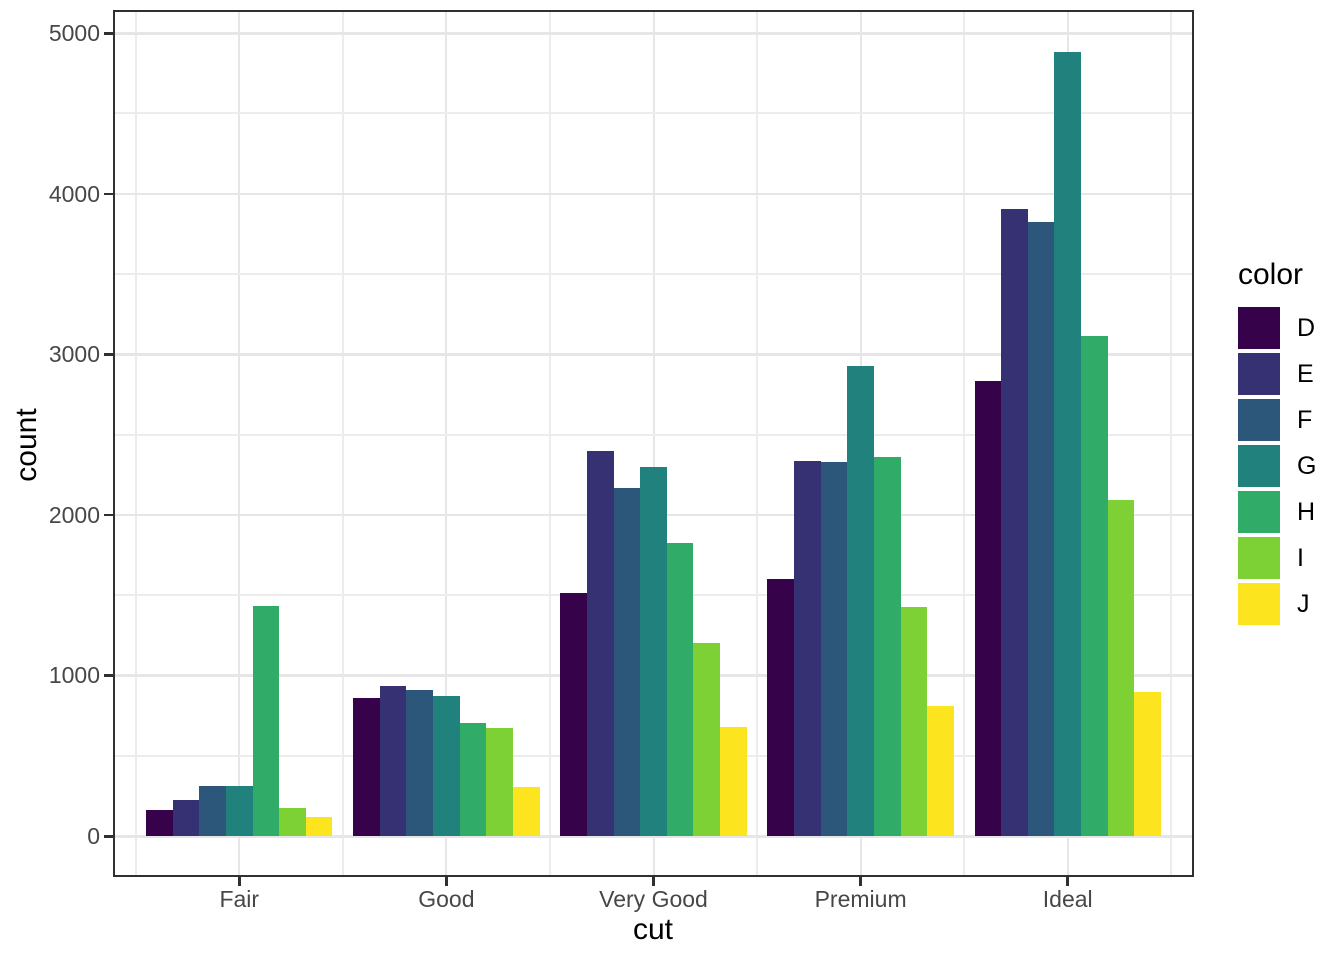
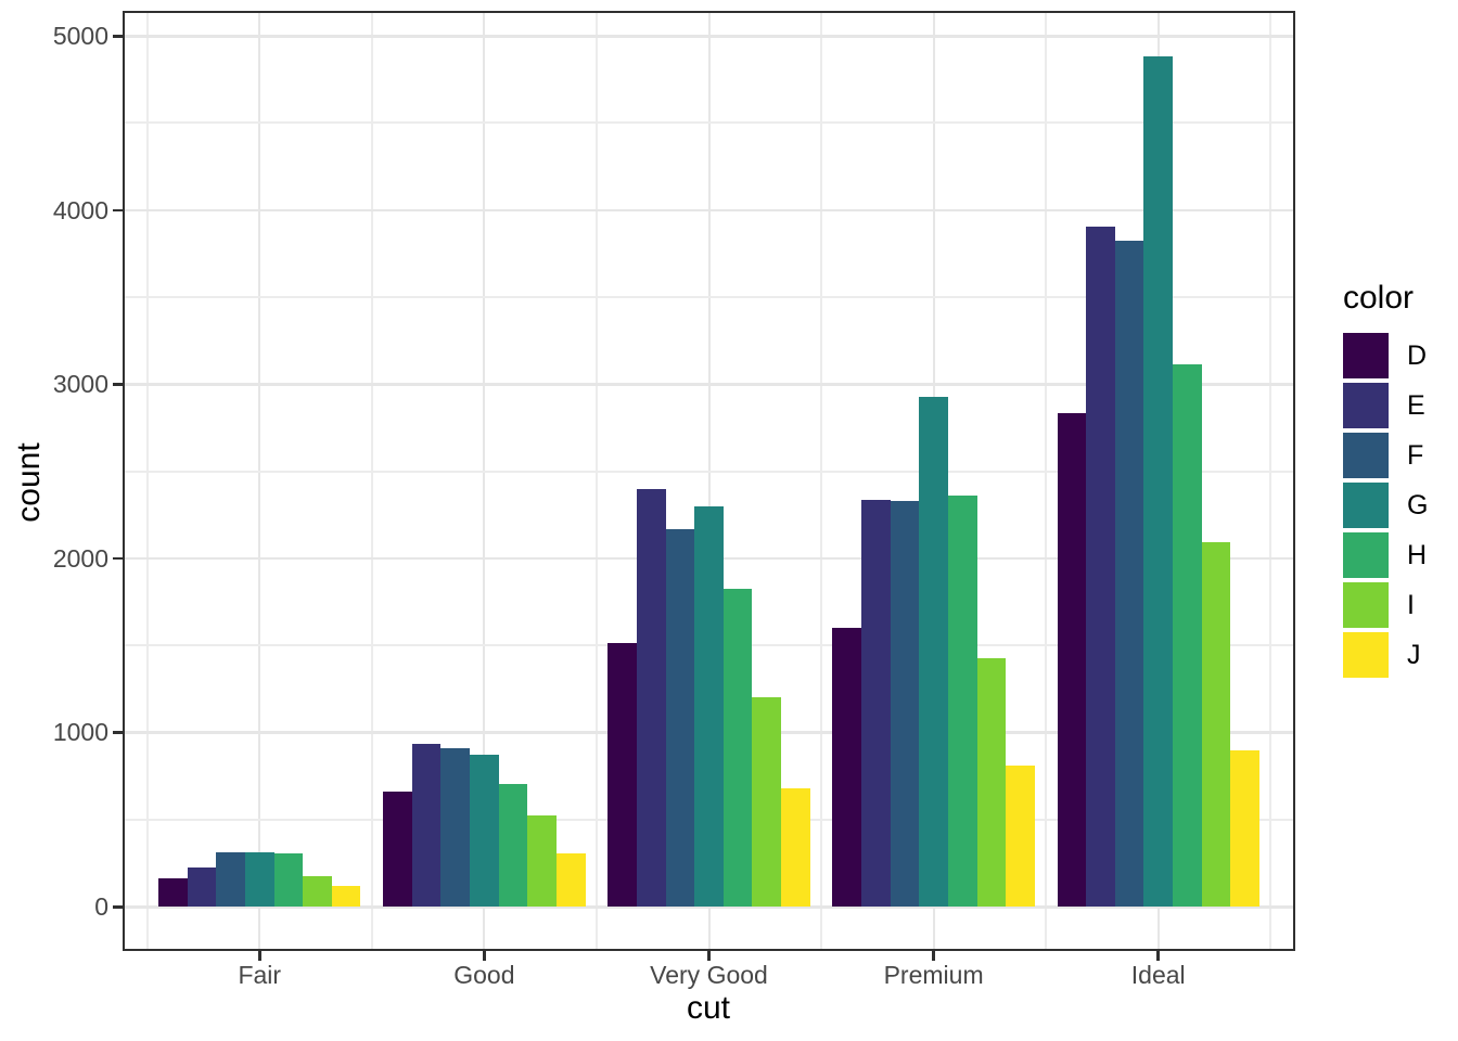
H/Fair: 1430 -> 300
D/Good: 860 -> 660
I/Good: 670 -> 520
